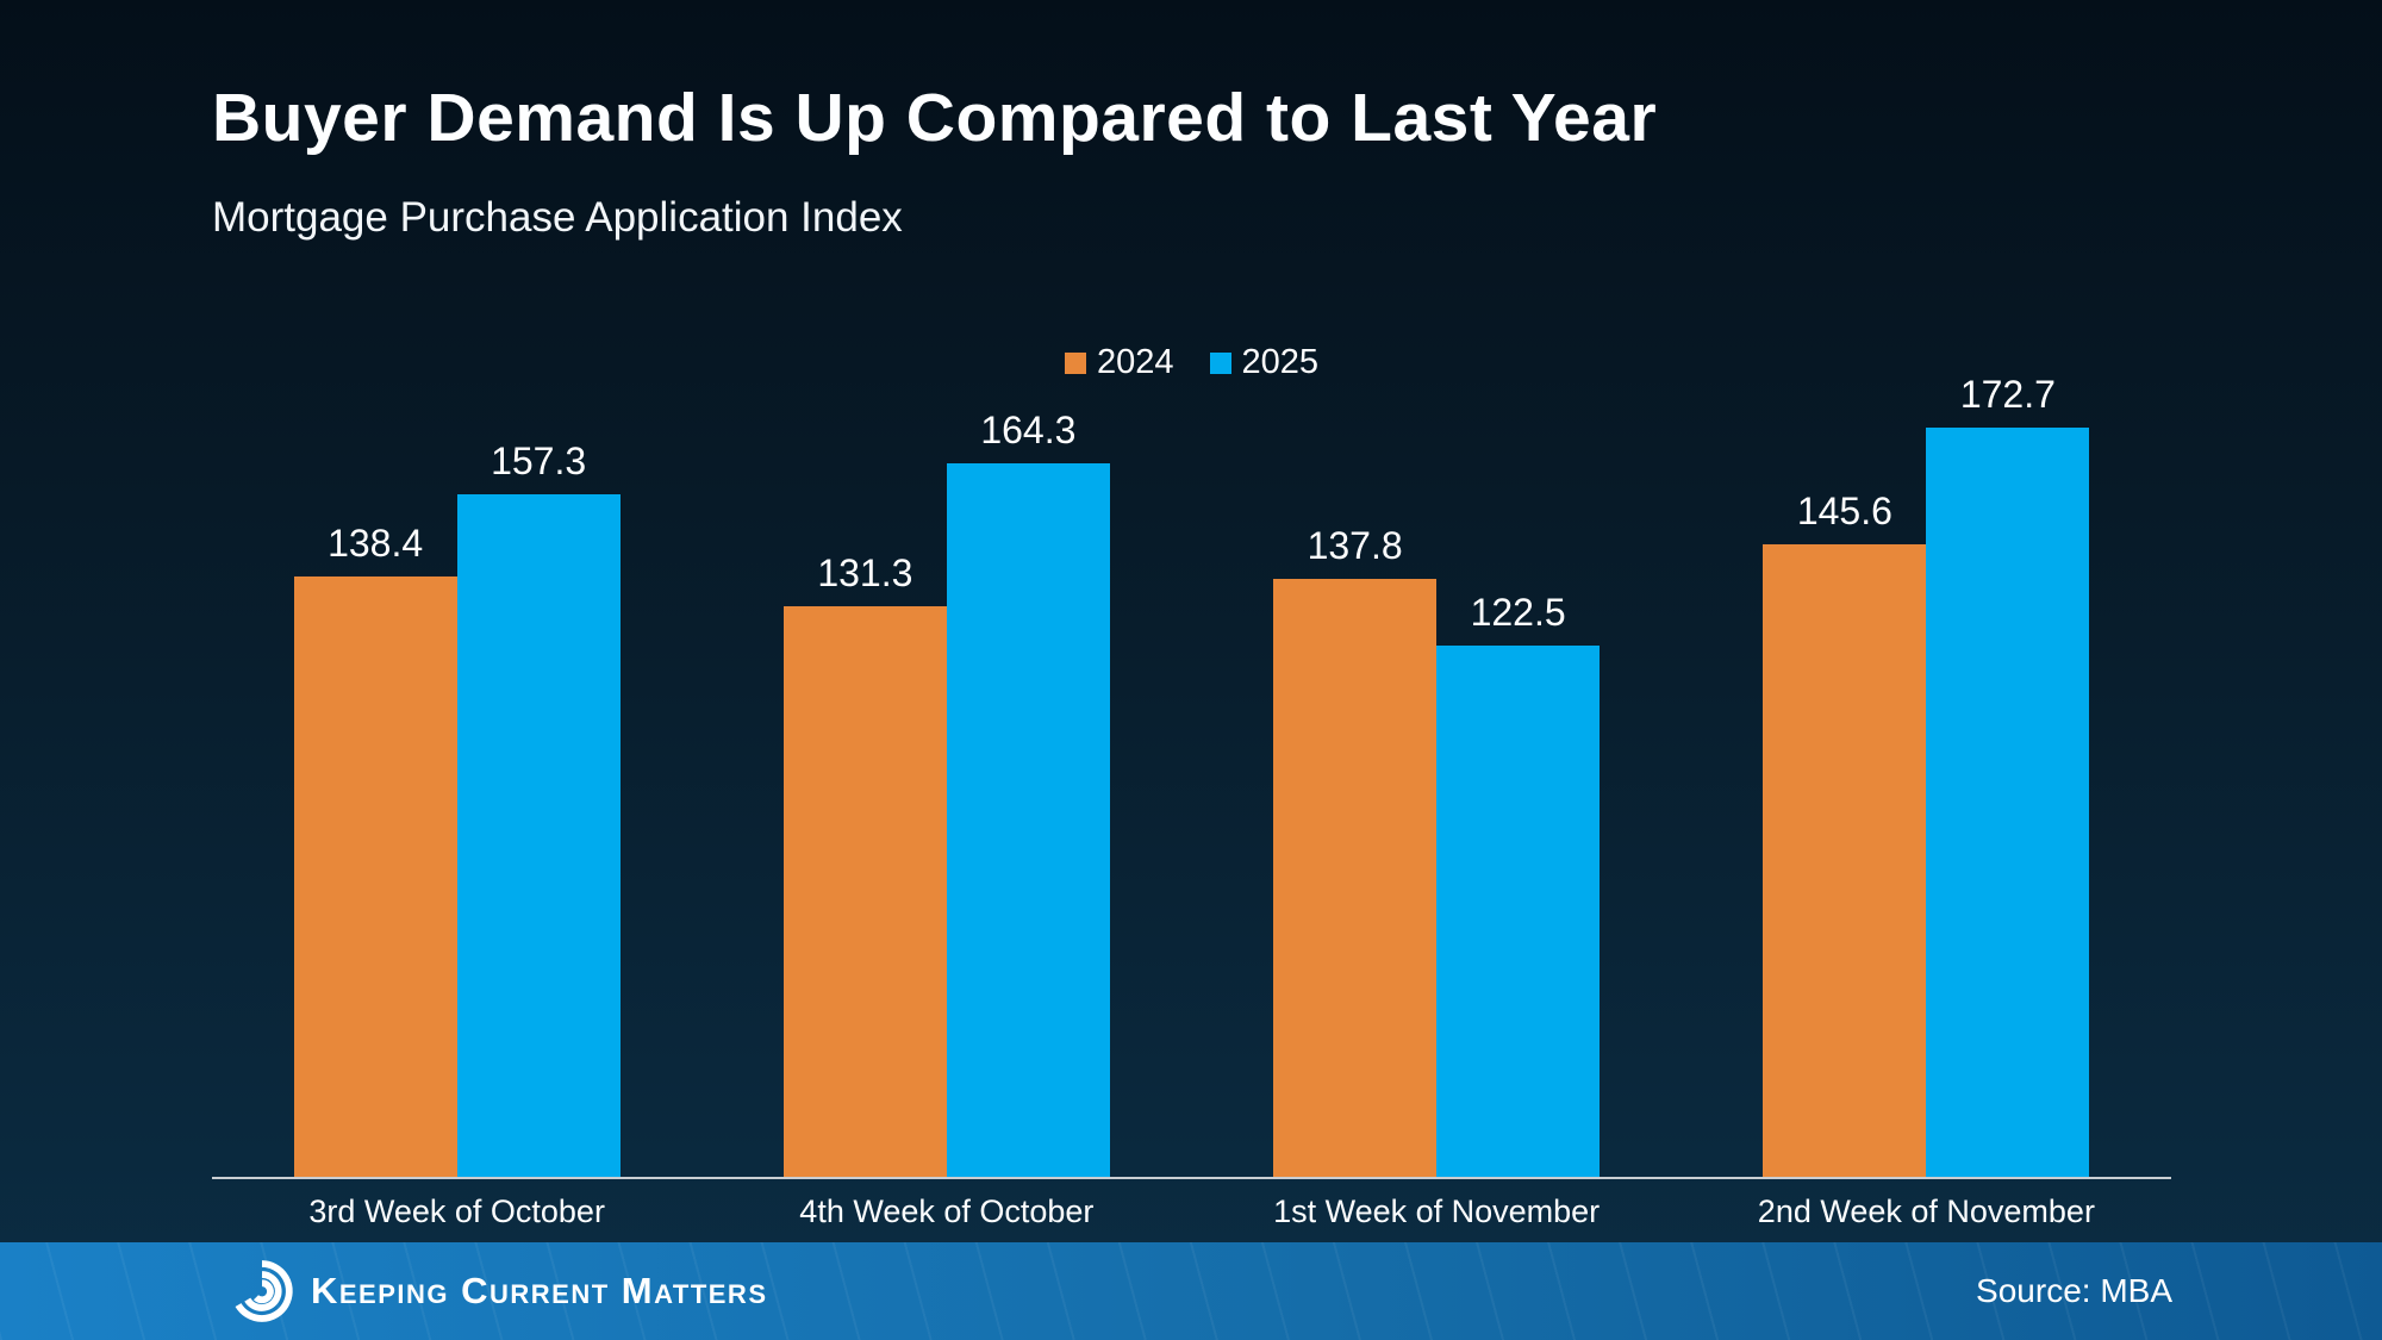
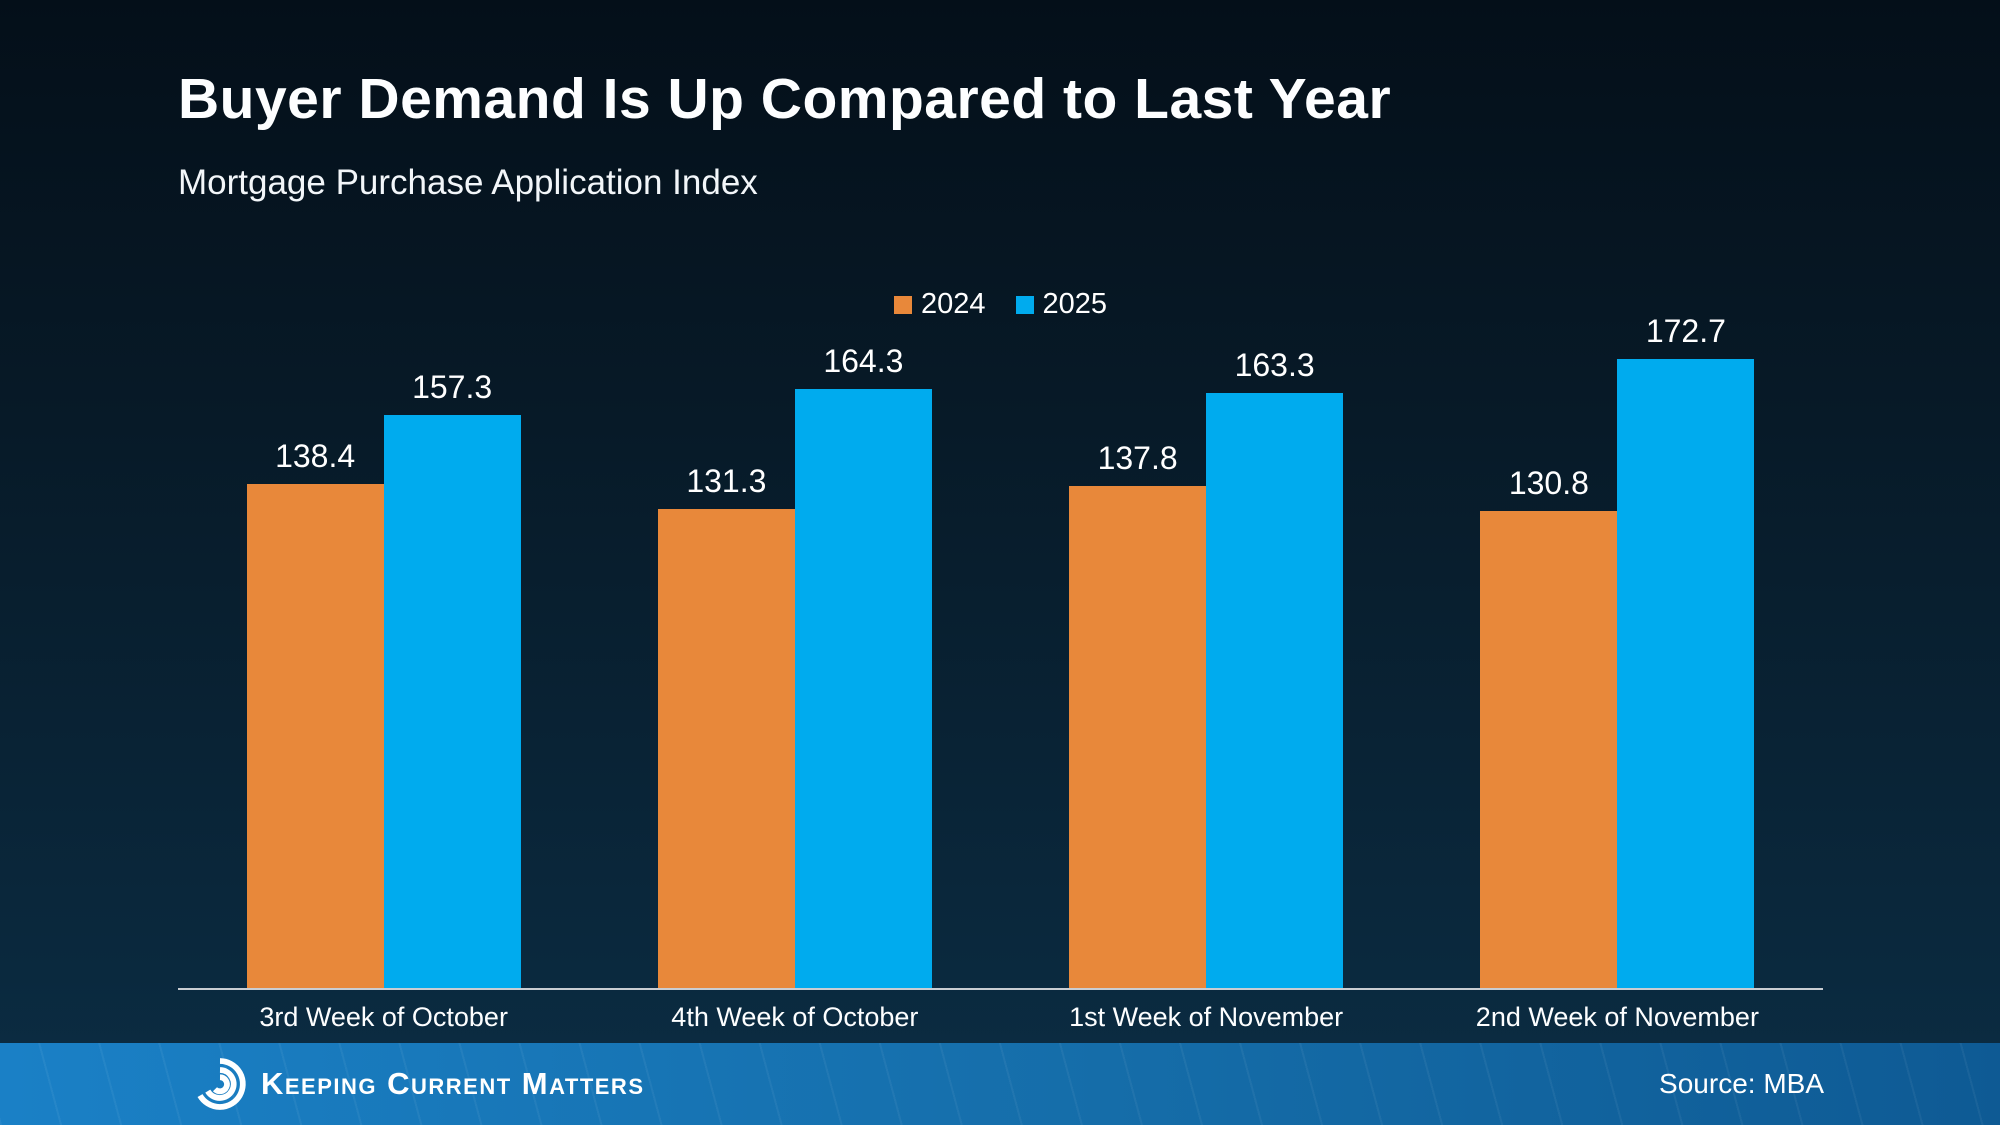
2025/1st Week of November: 122.5 -> 163.3
2024/2nd Week of November: 145.6 -> 130.8
